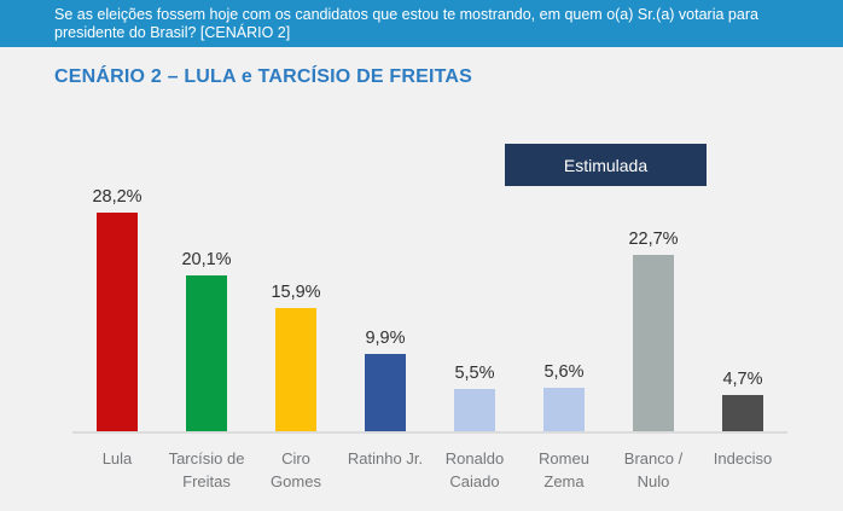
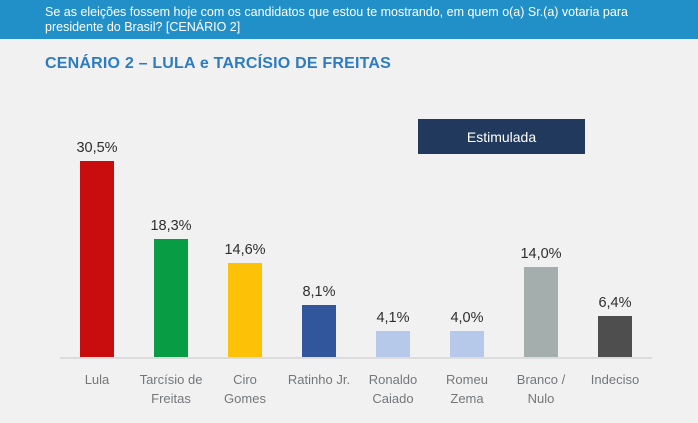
Lula: 28,2% -> 30,5%
Tarcísio de Freitas: 20,1% -> 18,3%
Ciro Gomes: 15,9% -> 14,6%
Ratinho Jr.: 9,9% -> 8,1%
Ronaldo Caiado: 5,5% -> 4,1%
Romeu Zema: 5,6% -> 4,0%
Branco / Nulo: 22,7% -> 14,0%
Indeciso: 4,7% -> 6,4%
